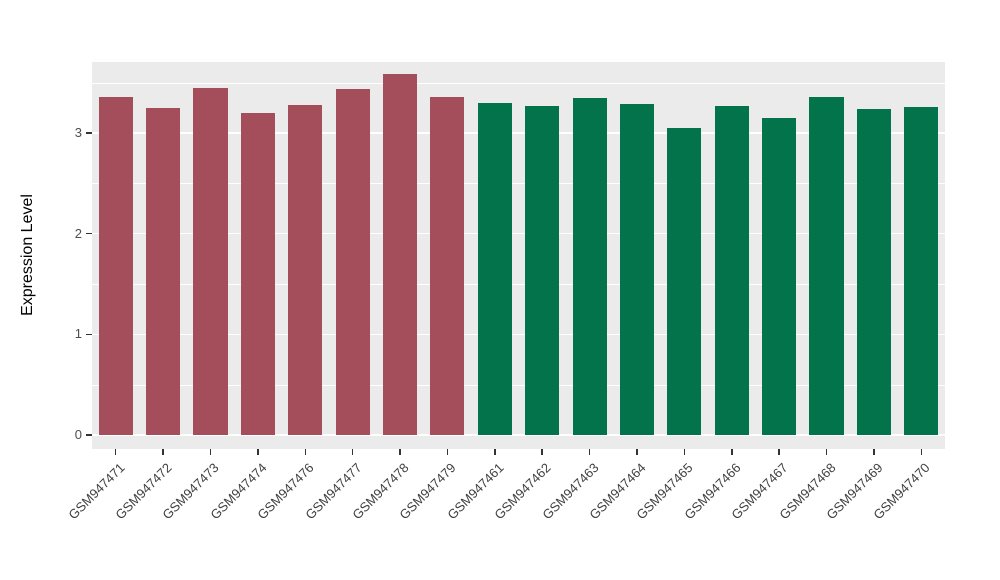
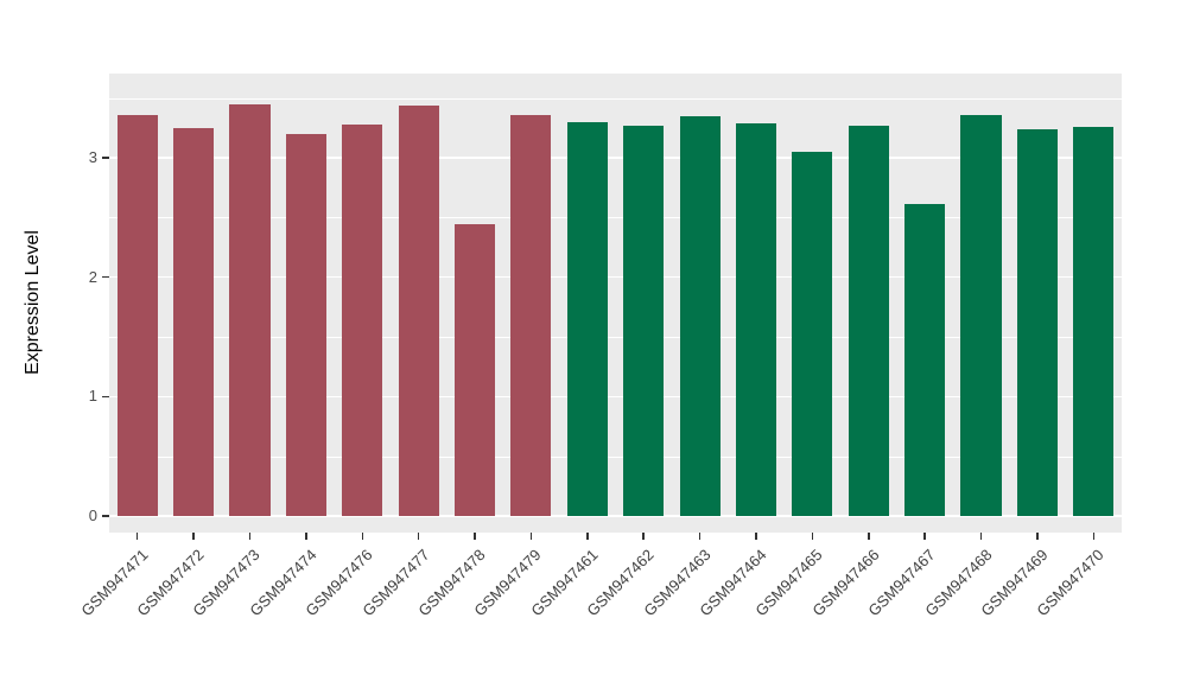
GSM947478: 3.58 -> 2.44
GSM947467: 3.15 -> 2.61
